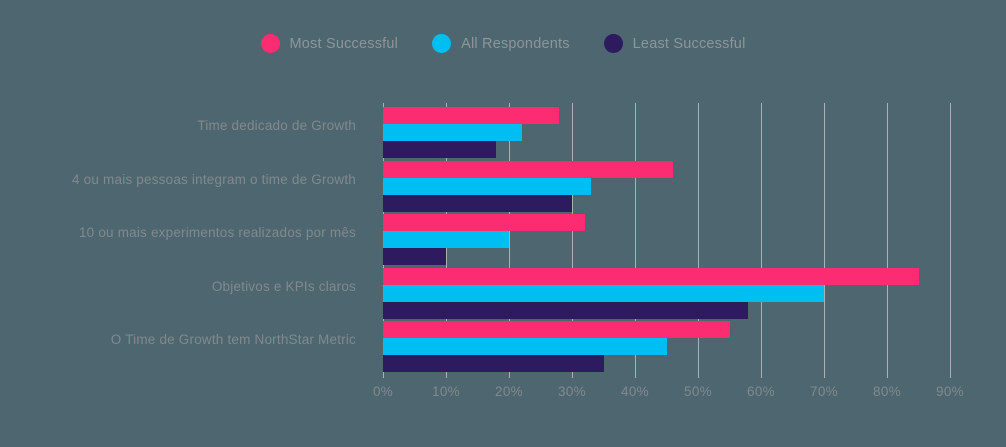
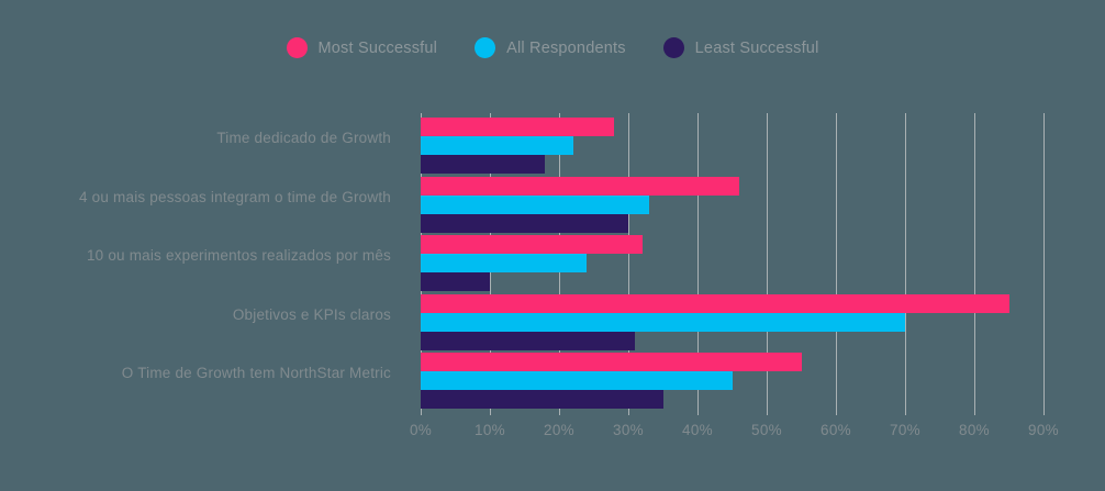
All Respondents/10 ou mais experimentos realizados por mês: 20% -> 24%
Least Successful/Objetivos e KPIs claros: 58% -> 31%
